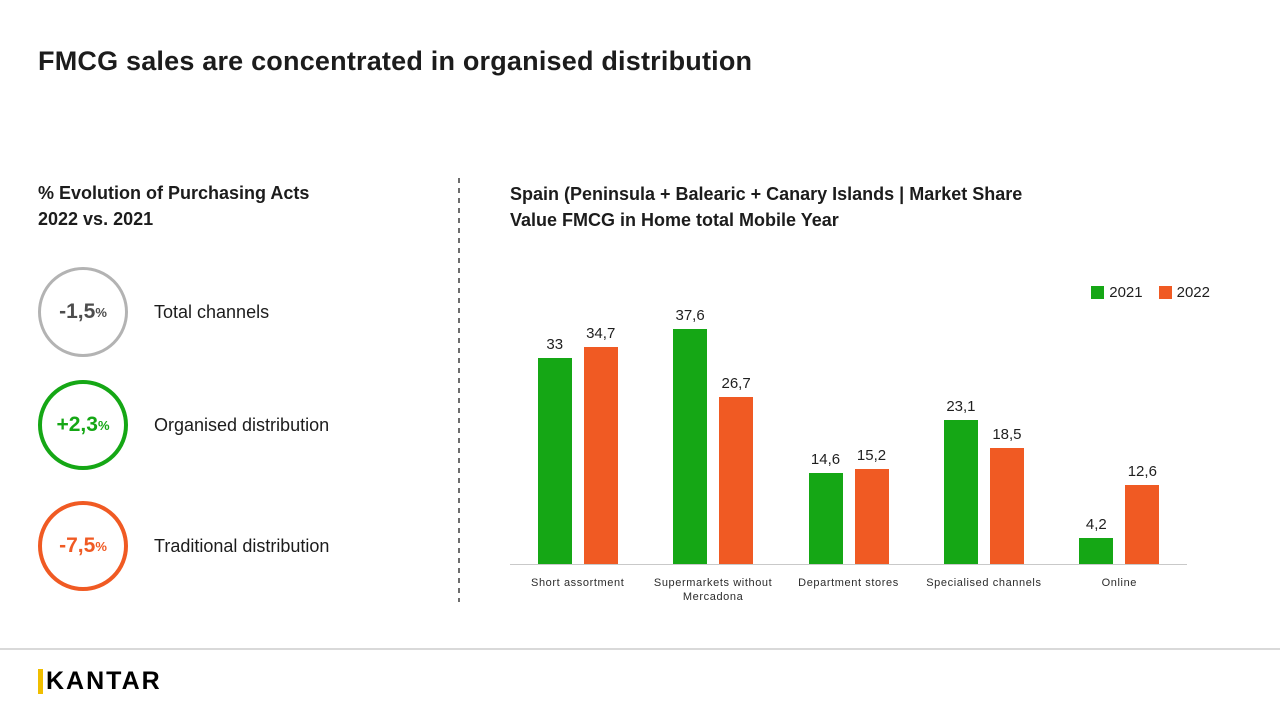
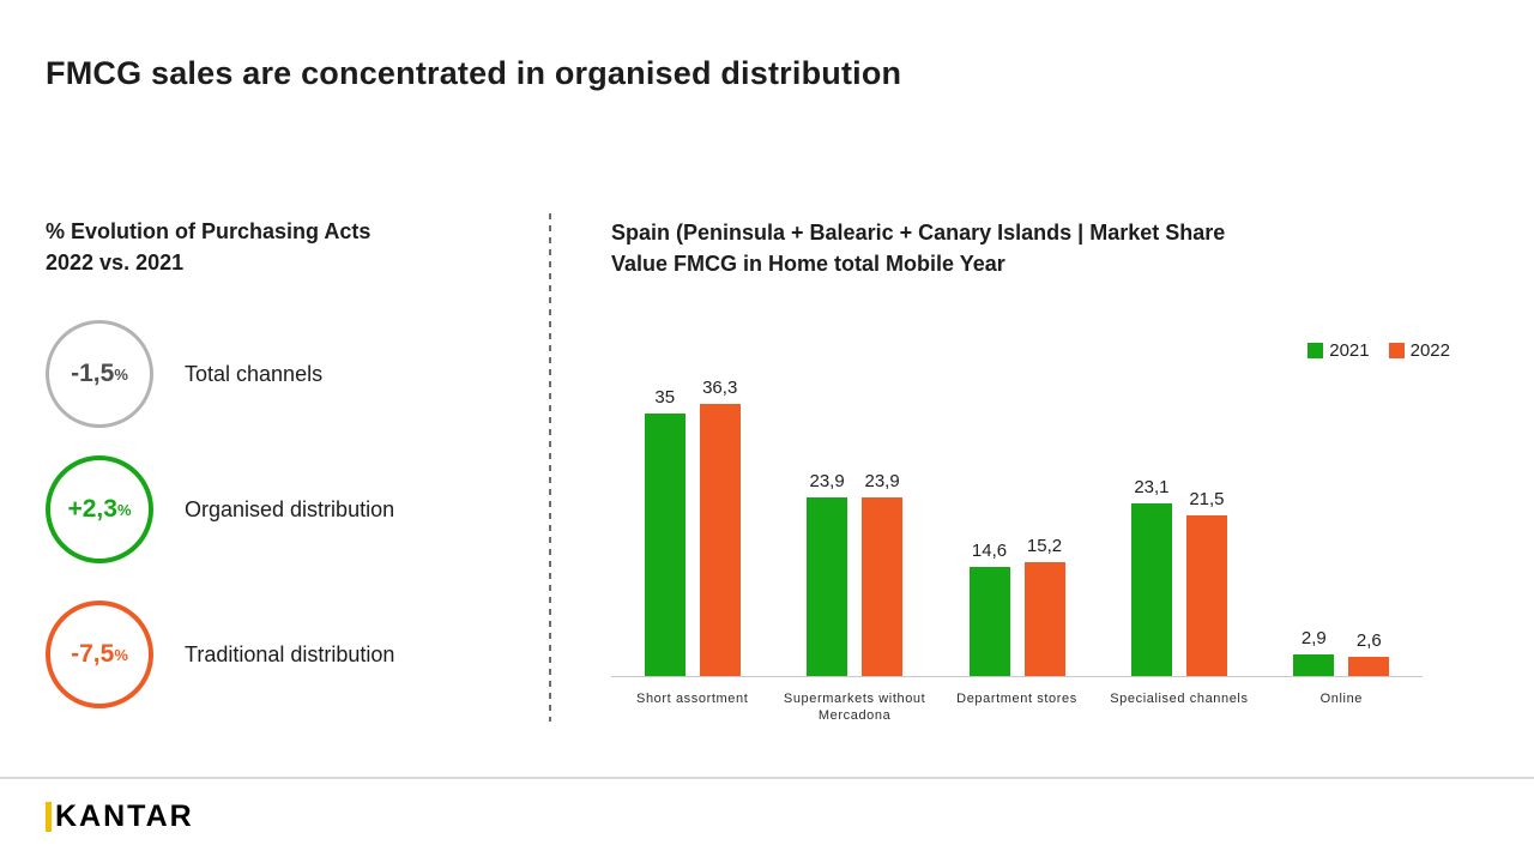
2021/Short assortment: 33 -> 35
2022/Short assortment: 34,7 -> 36,3
2021/Supermarkets without Mercadona: 37,6 -> 23,9
2022/Supermarkets without Mercadona: 26,7 -> 23,9
2022/Specialised channels: 18,5 -> 21,5
2021/Online: 4,2 -> 2,9
2022/Online: 12,6 -> 2,6
